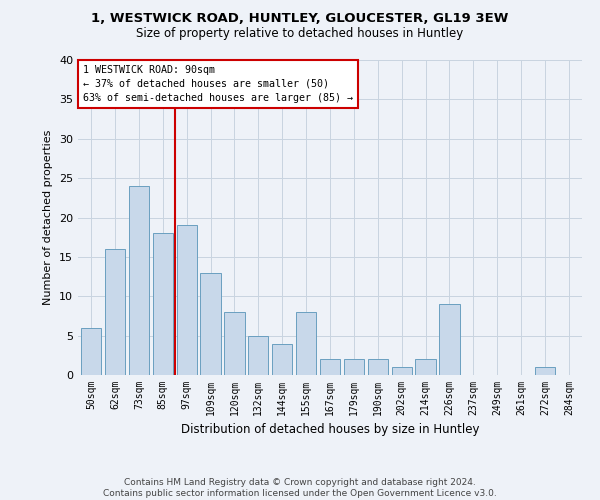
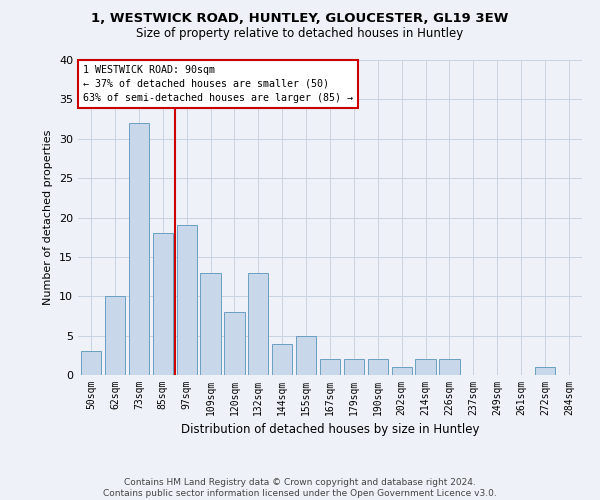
50sqm: 6 -> 3
62sqm: 16 -> 10
73sqm: 24 -> 32
132sqm: 5 -> 13
155sqm: 8 -> 5
226sqm: 9 -> 2
